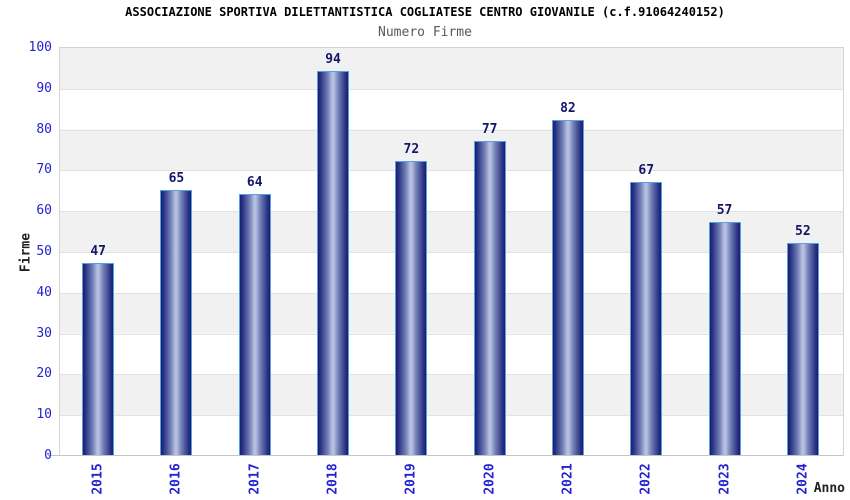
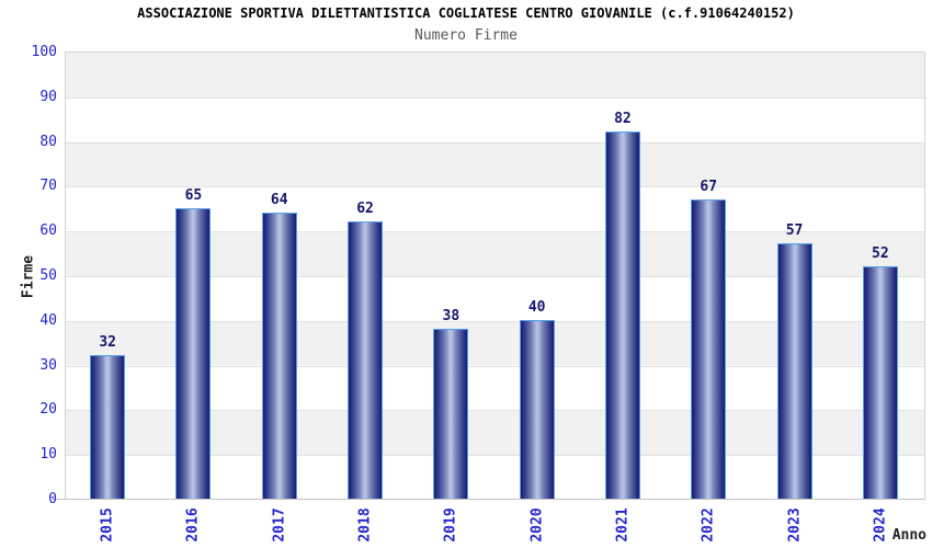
2015: 47 -> 32
2018: 94 -> 62
2019: 72 -> 38
2020: 77 -> 40
